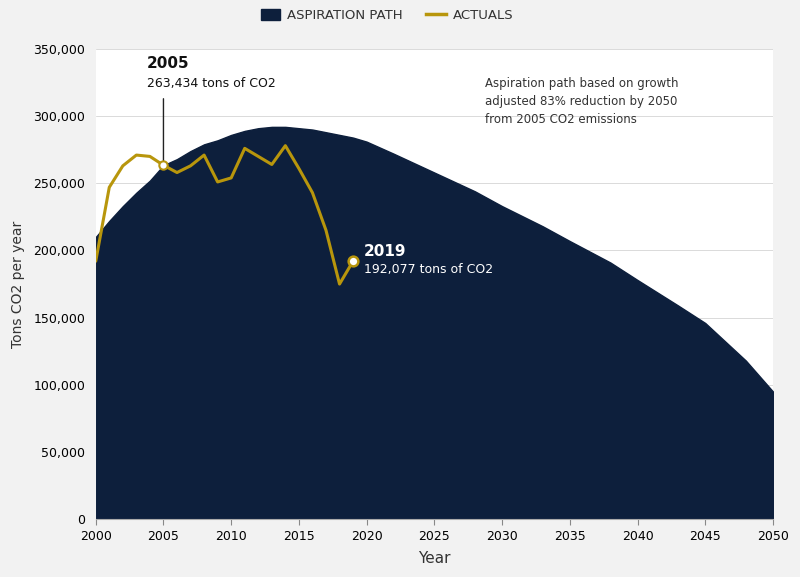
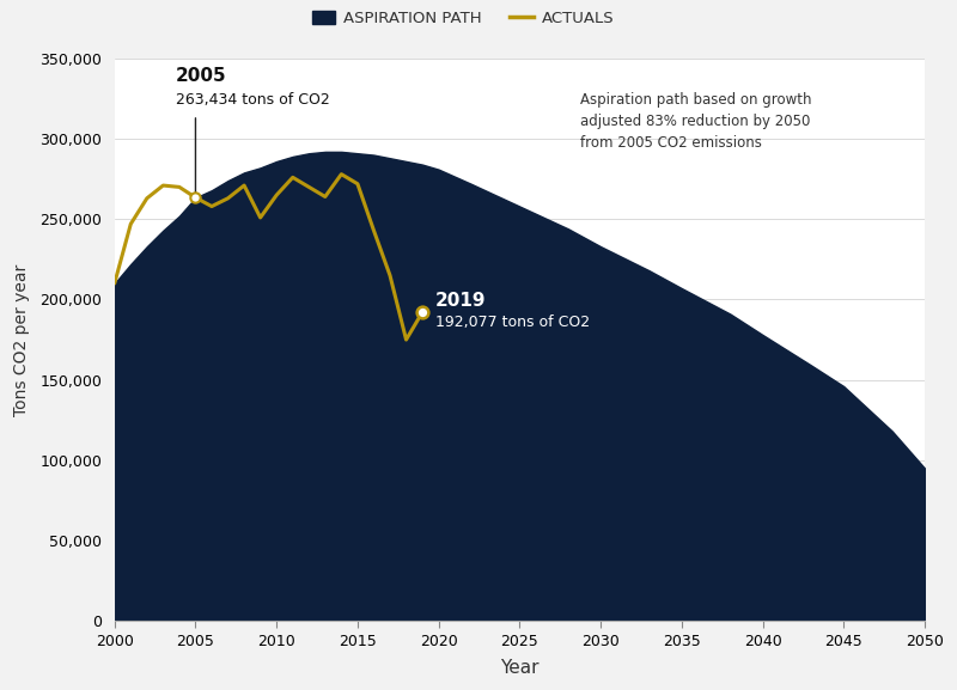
ACTUALS/2000: 192,000 -> 210,000
ACTUALS/2010: 254,000 -> 265,000
ACTUALS/2015: 261,000 -> 272,000
